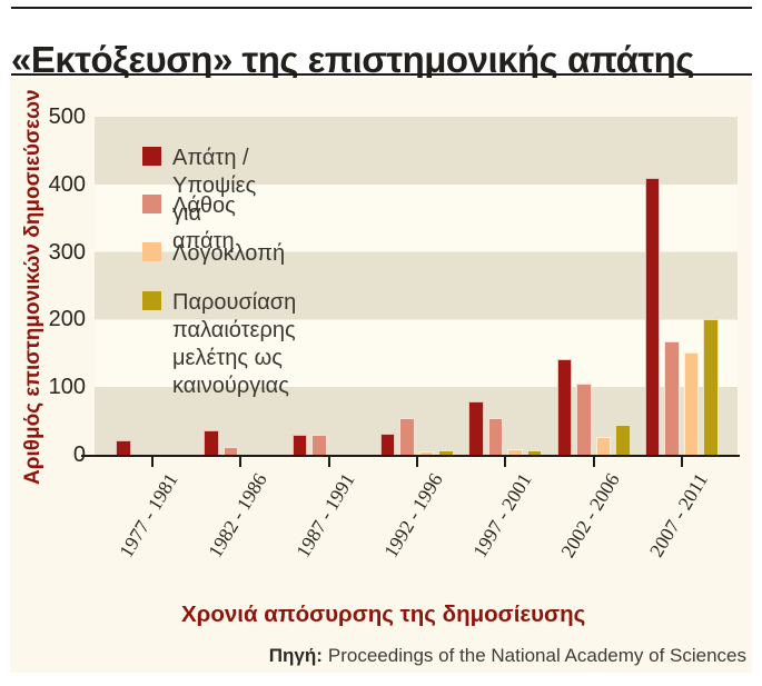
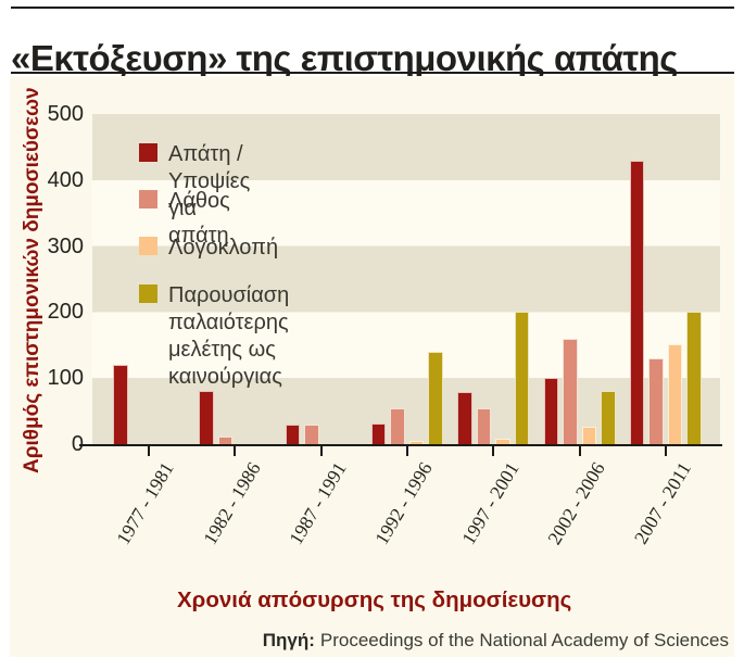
Απάτη / Υποψίες για απάτη/1977 - 1981: 20 -> 120
Απάτη / Υποψίες για απάτη/1982 - 1986: 40 -> 80
Παρουσίαση παλαιότερης μελέτης ως καινούργιας/1992 - 1996: 10 -> 140
Παρουσίαση παλαιότερης μελέτης ως καινούργιας/1997 - 2001: 10 -> 200
Απάτη / Υποψίες για απάτη/2002 - 2006: 140 -> 100
Λάθος/2002 - 2006: 110 -> 160
Παρουσίαση παλαιότερης μελέτης ως καινούργιας/2002 - 2006: 40 -> 80
Απάτη / Υποψίες για απάτη/2007 - 2011: 410 -> 430
Λάθος/2007 - 2011: 170 -> 130
